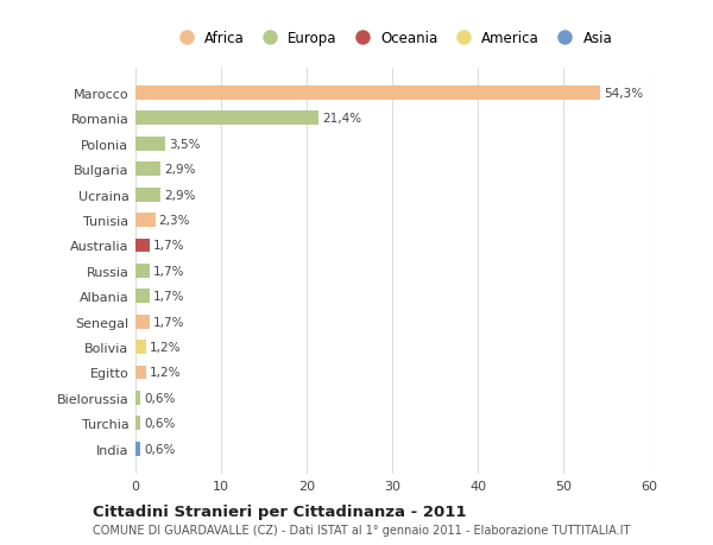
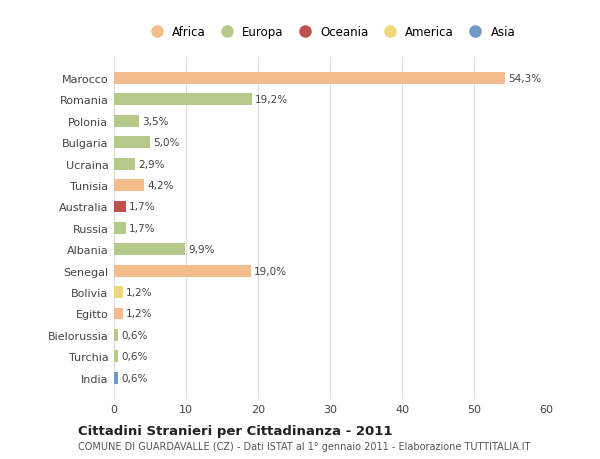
Romania: 21,4% -> 19,2%
Bulgaria: 2,9% -> 5,0%
Tunisia: 2,3% -> 4,2%
Albania: 1,7% -> 9,9%
Senegal: 1,7% -> 19,0%
